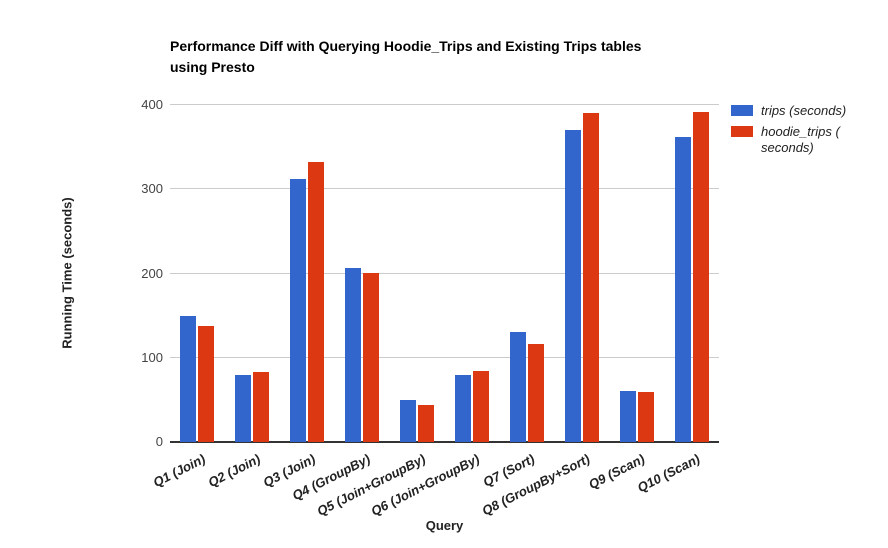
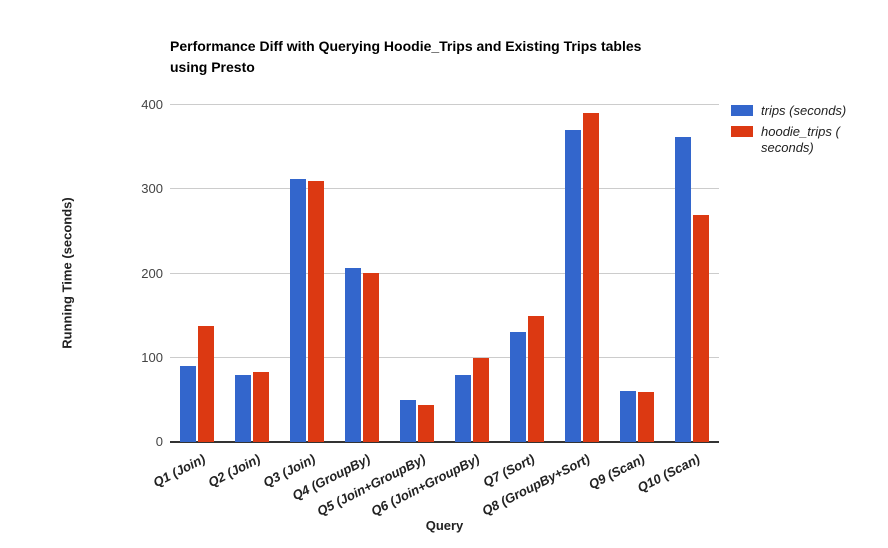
trips (seconds)/Q1 (Join): 150 -> 90
hoodie_trips ( seconds)/Q3 (Join): 330 -> 310
hoodie_trips ( seconds)/Q6 (Join+GroupBy): 80 -> 100
hoodie_trips ( seconds)/Q7 (Sort): 120 -> 150
hoodie_trips ( seconds)/Q10 (Scan): 390 -> 270
